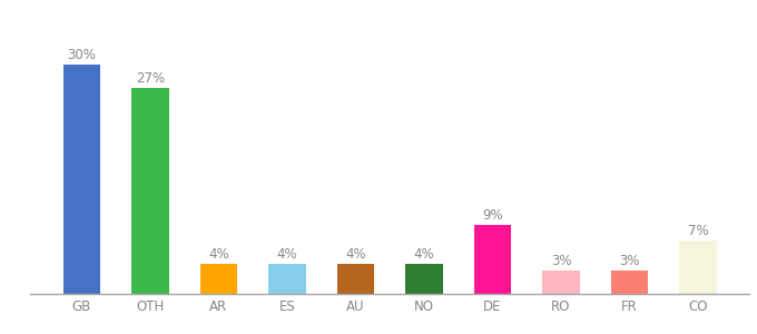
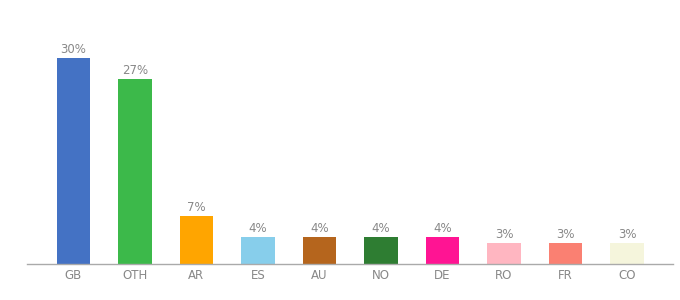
AR: 4% -> 7%
DE: 9% -> 4%
CO: 7% -> 3%
